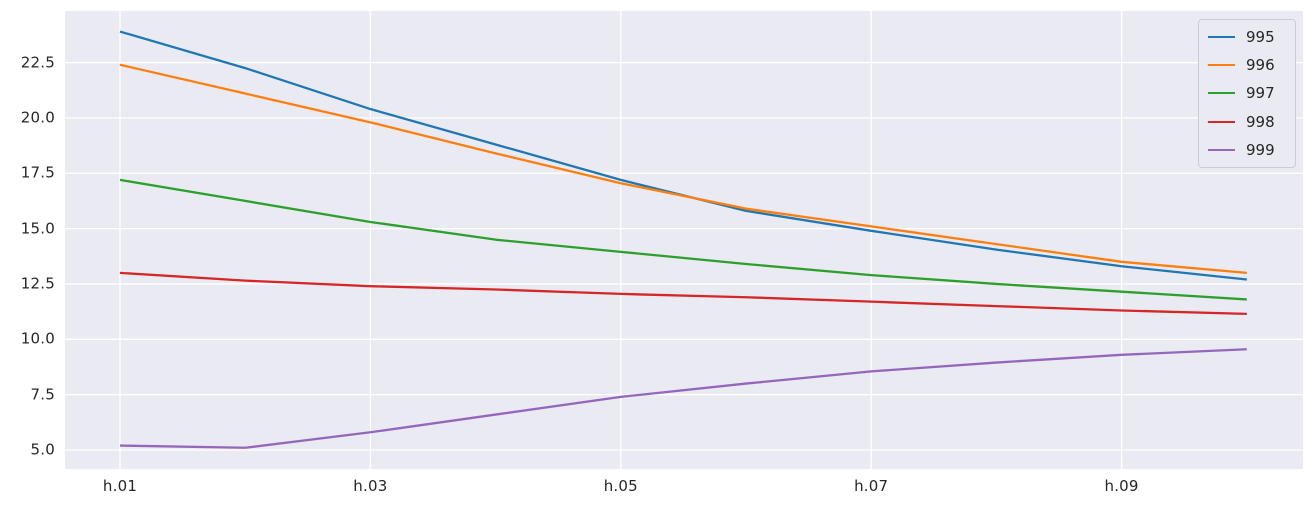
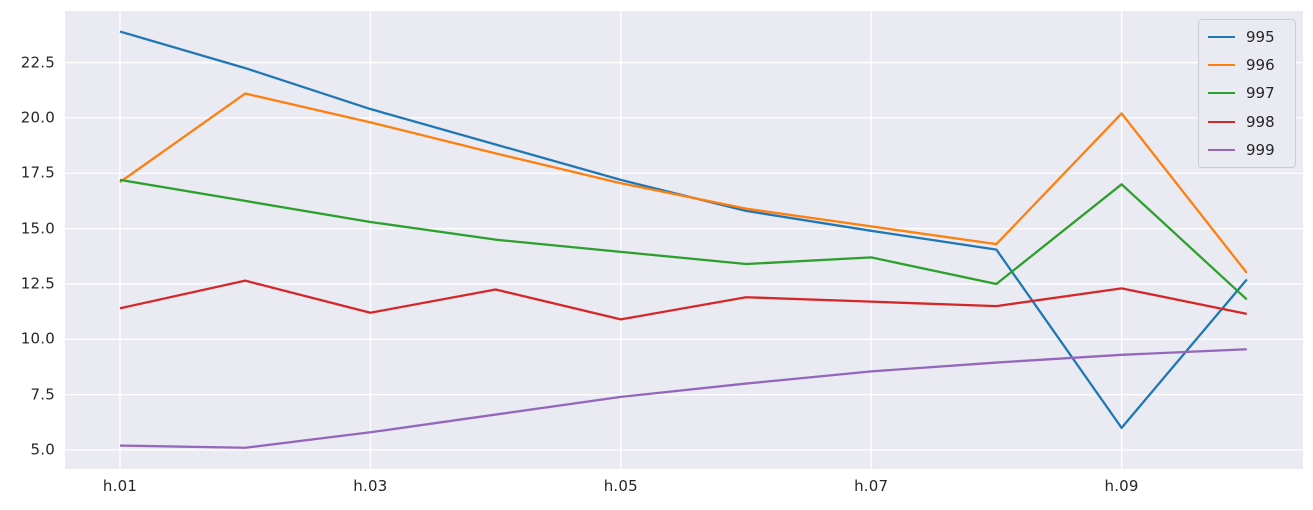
996/h.01: 22.4 -> 17.1
998/h.01: 13.0 -> 11.4
998/h.03: 12.4 -> 11.2
998/h.05: 12.1 -> 10.9
997/h.07: 12.9 -> 13.7
995/h.09: 13.3 -> 6.0
996/h.09: 13.5 -> 20.2
997/h.09: 12.2 -> 17.0
998/h.09: 11.3 -> 12.3
